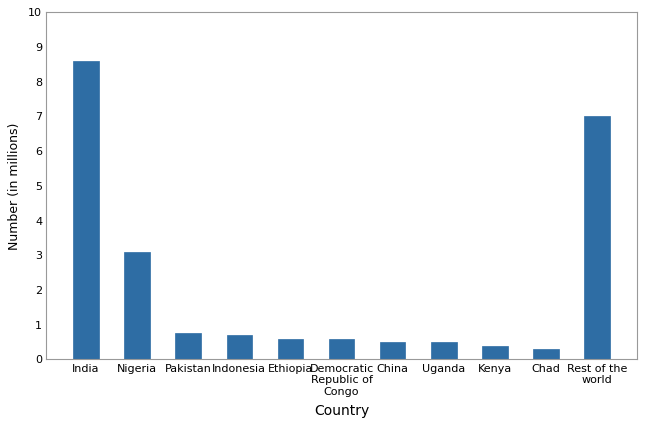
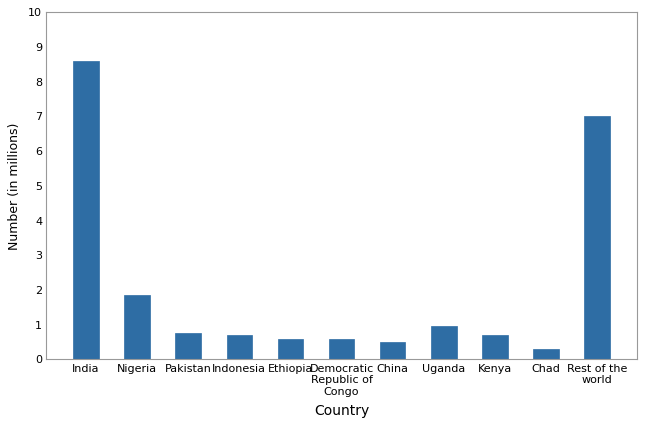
Nigeria: 3.10 -> 1.85
Uganda: 0.50 -> 0.95
Kenya: 0.38 -> 0.70
